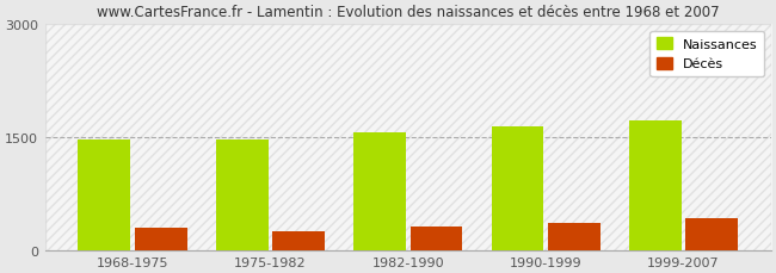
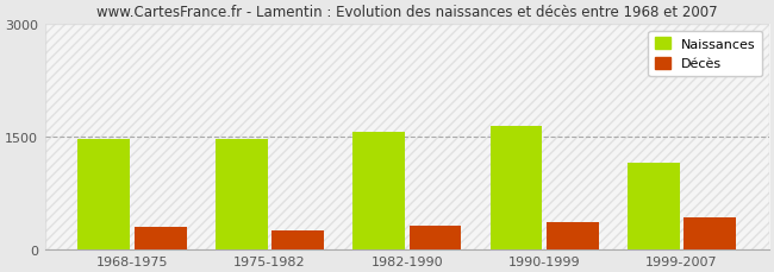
Naissances/1999-2007: 1720 -> 1160
